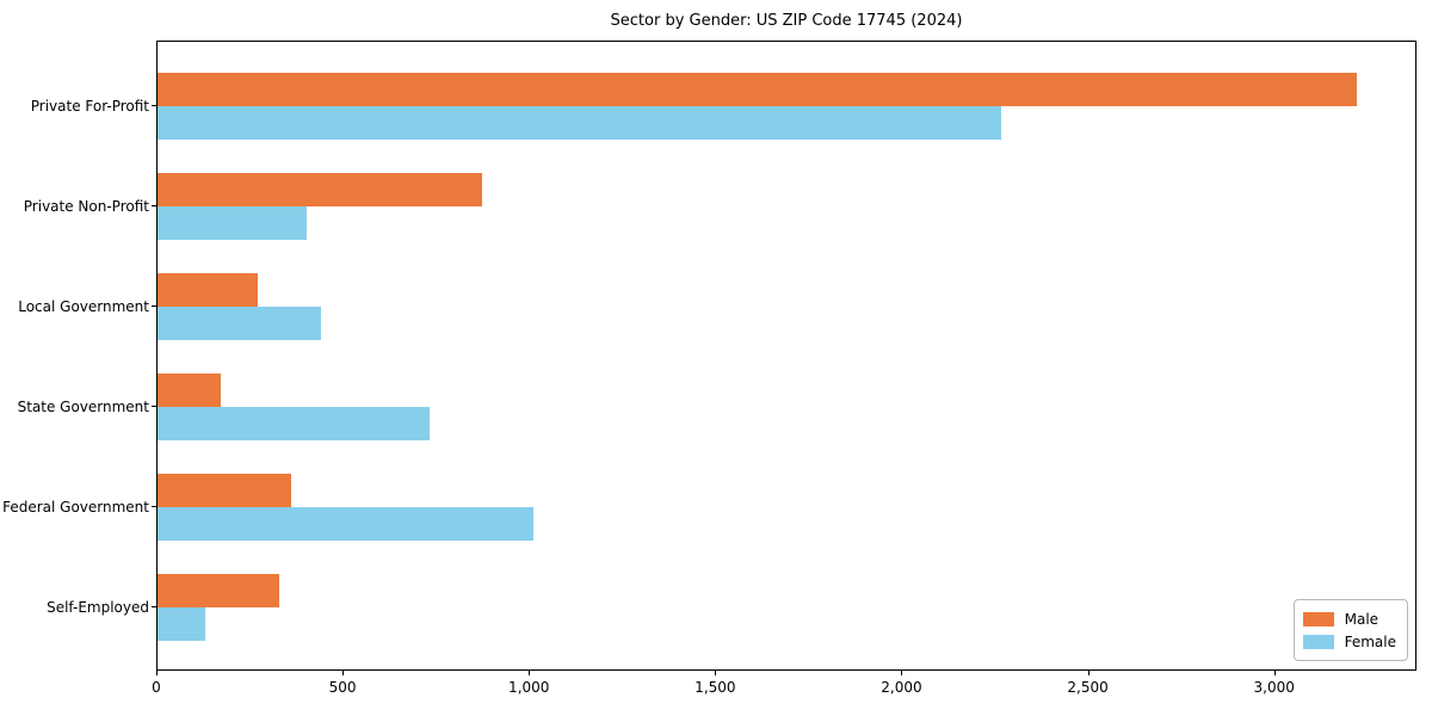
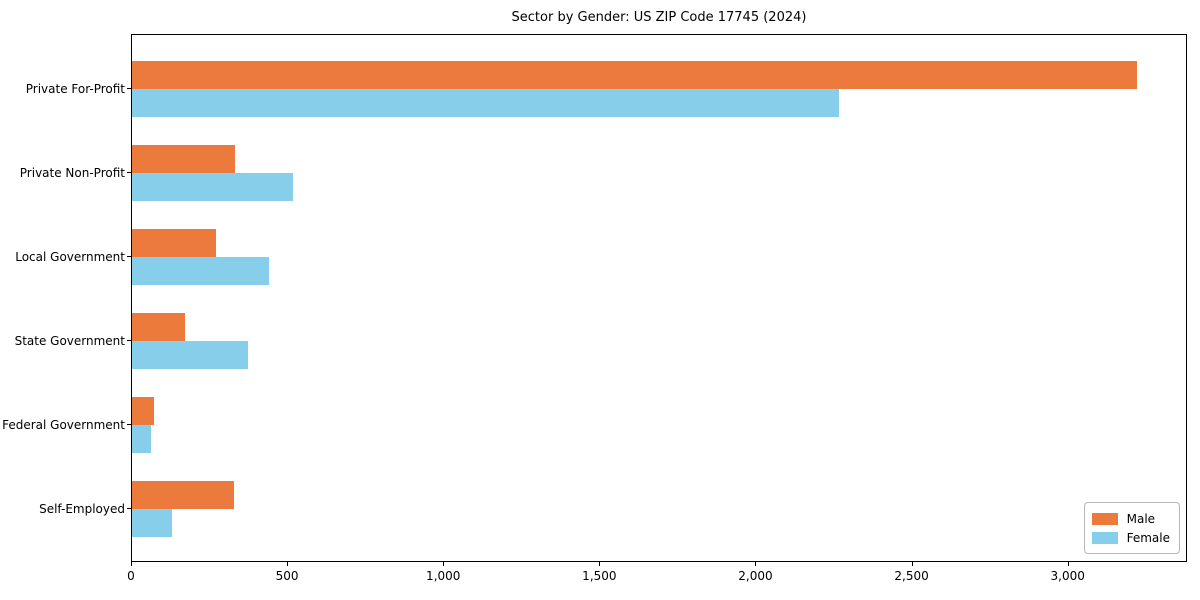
Male/Private Non-Profit: 870 -> 330
Female/Private Non-Profit: 400 -> 520
Female/State Government: 730 -> 370
Male/Federal Government: 360 -> 70
Female/Federal Government: 1010 -> 60
